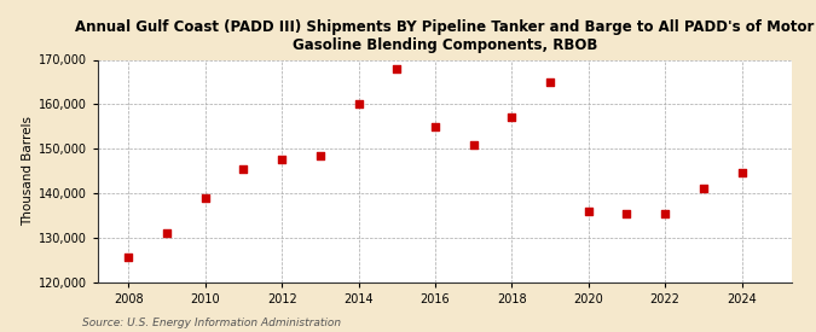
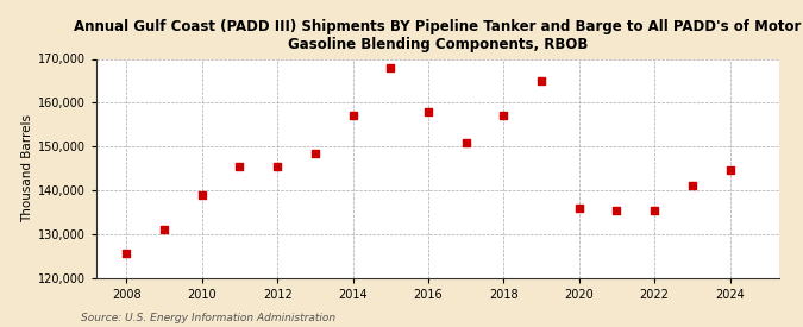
2012: 147,500 -> 145,500
2014: 160,000 -> 157,000
2016: 155,000 -> 158,000
